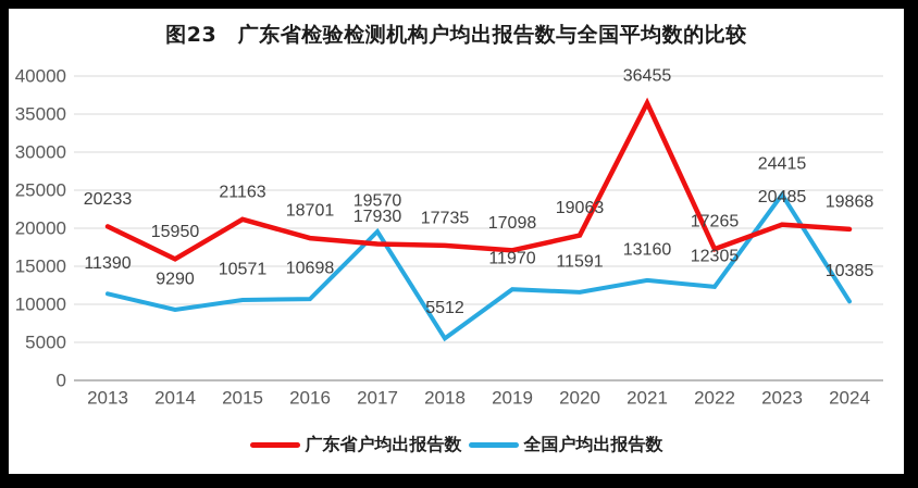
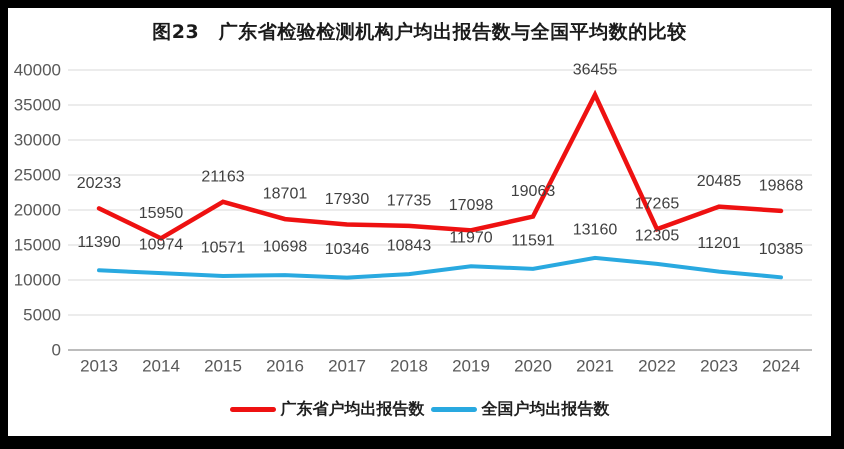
全国户均出报告数/2014: 9290 -> 10974
全国户均出报告数/2017: 19570 -> 10346
全国户均出报告数/2018: 5512 -> 10843
全国户均出报告数/2023: 24415 -> 11201
